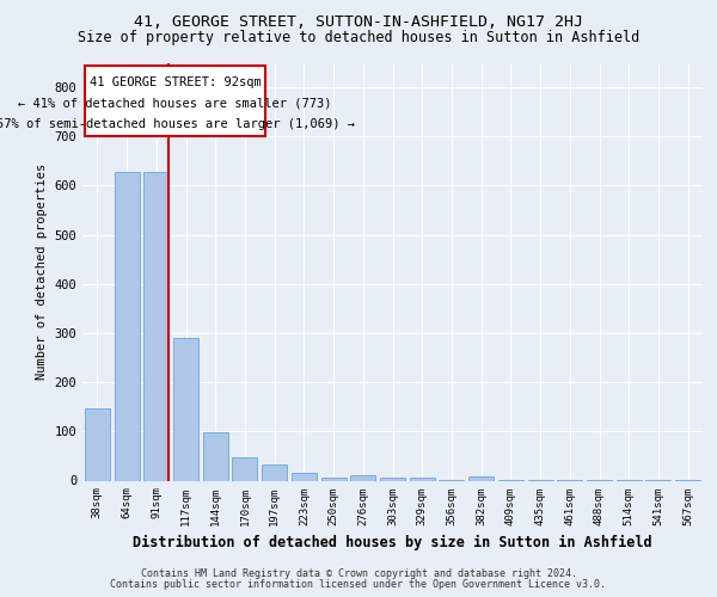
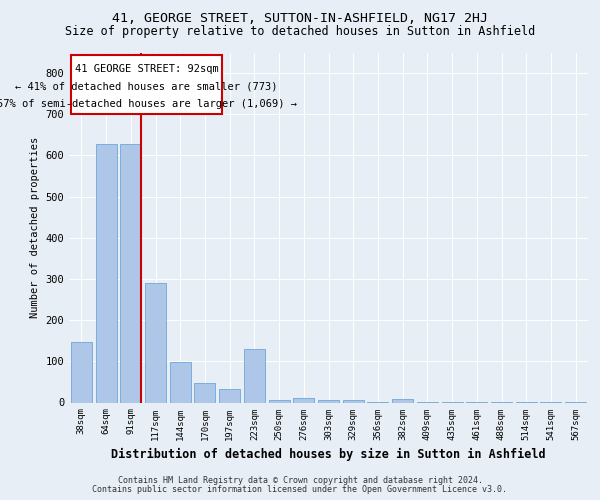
223sqm: 15 -> 130
